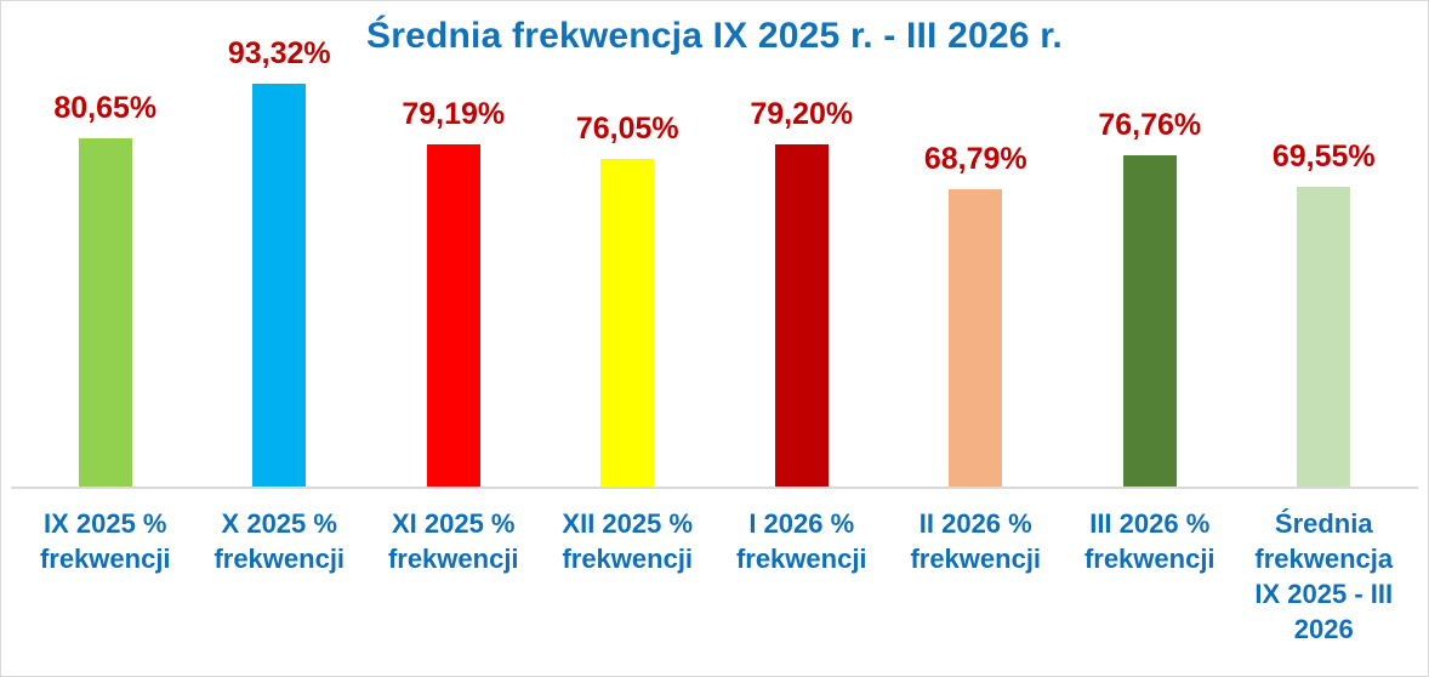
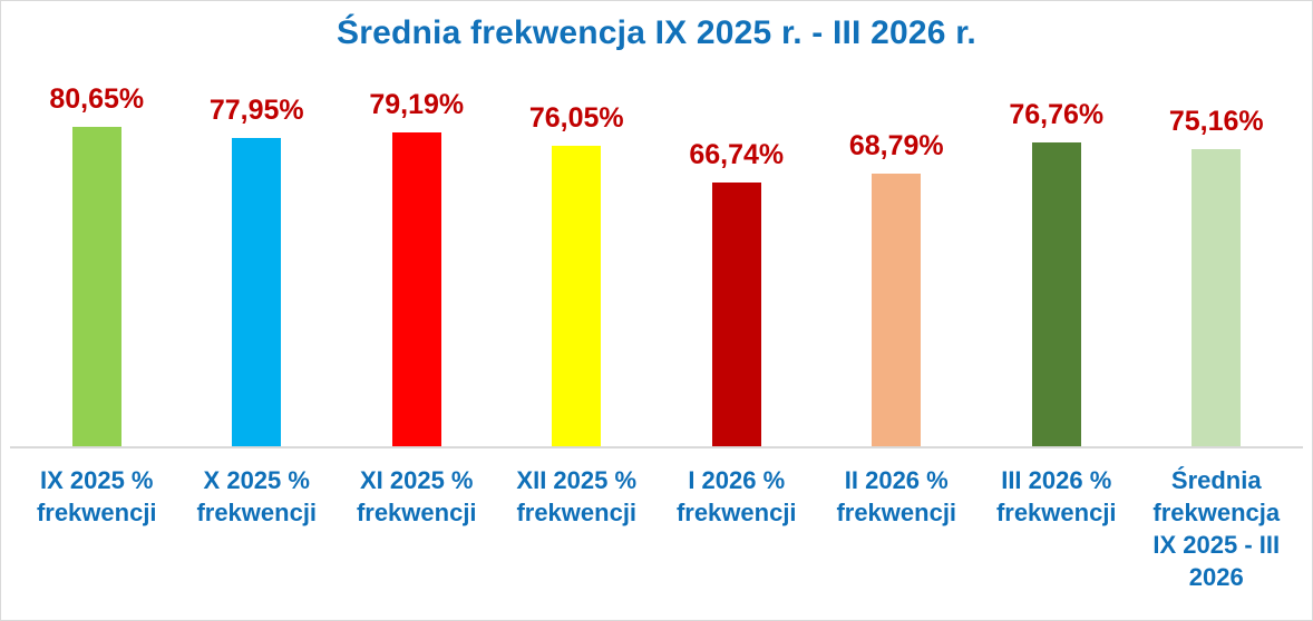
X 2025 % frekwencji: 93,32% -> 77,95%
I 2026 % frekwencji: 79,20% -> 66,74%
Średnia frekwencja IX 2025 - III 2026: 69,55% -> 75,16%
